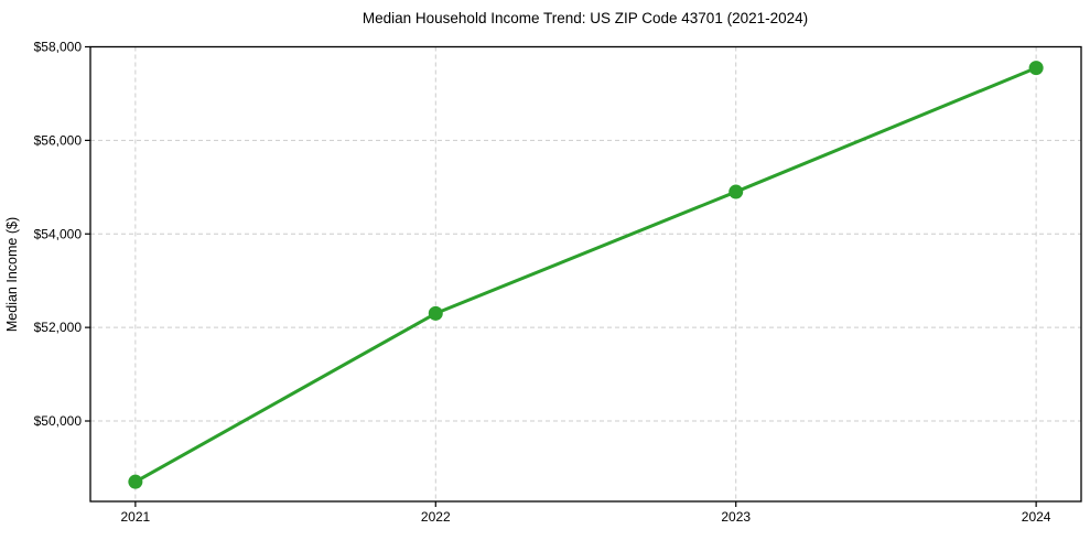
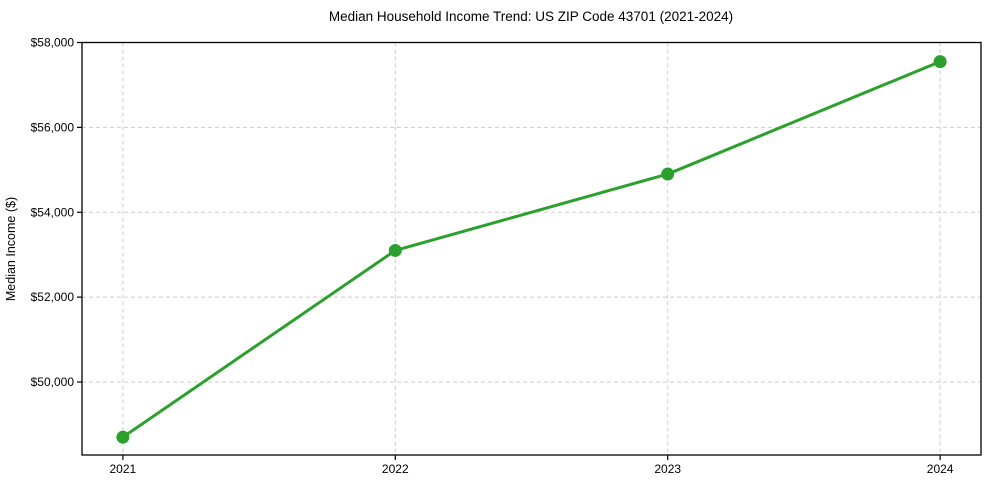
2022: $52300 -> $53100
